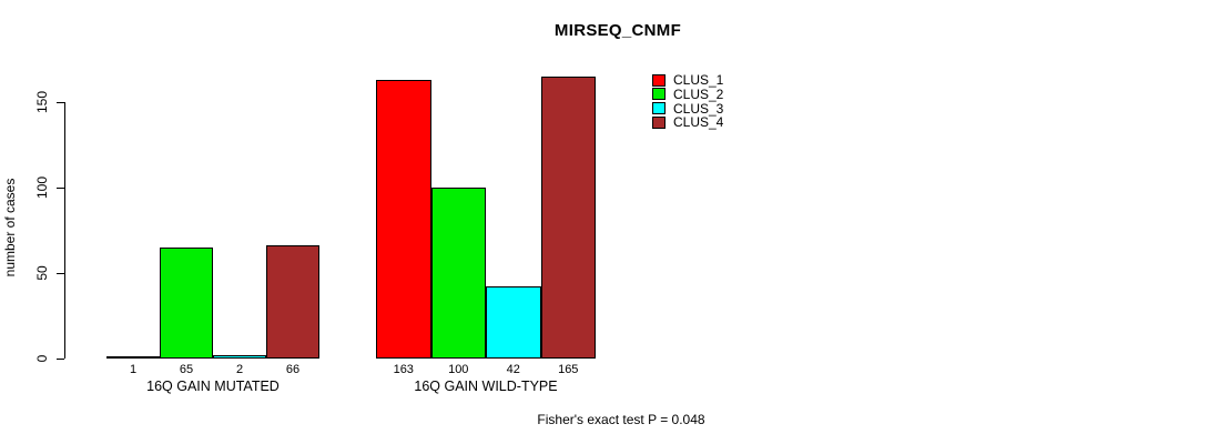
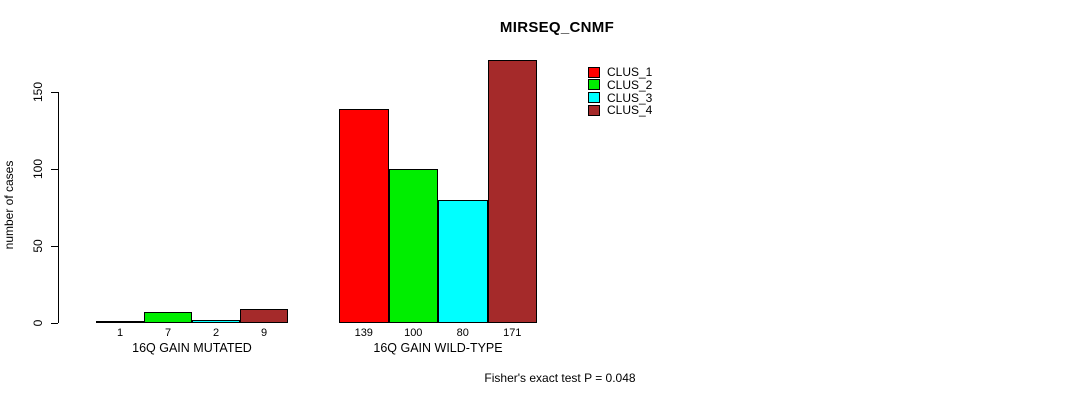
CLUS_2/16Q GAIN MUTATED: 65 -> 7
CLUS_4/16Q GAIN MUTATED: 66 -> 9
CLUS_1/16Q GAIN WILD-TYPE: 163 -> 139
CLUS_3/16Q GAIN WILD-TYPE: 42 -> 80
CLUS_4/16Q GAIN WILD-TYPE: 165 -> 171
